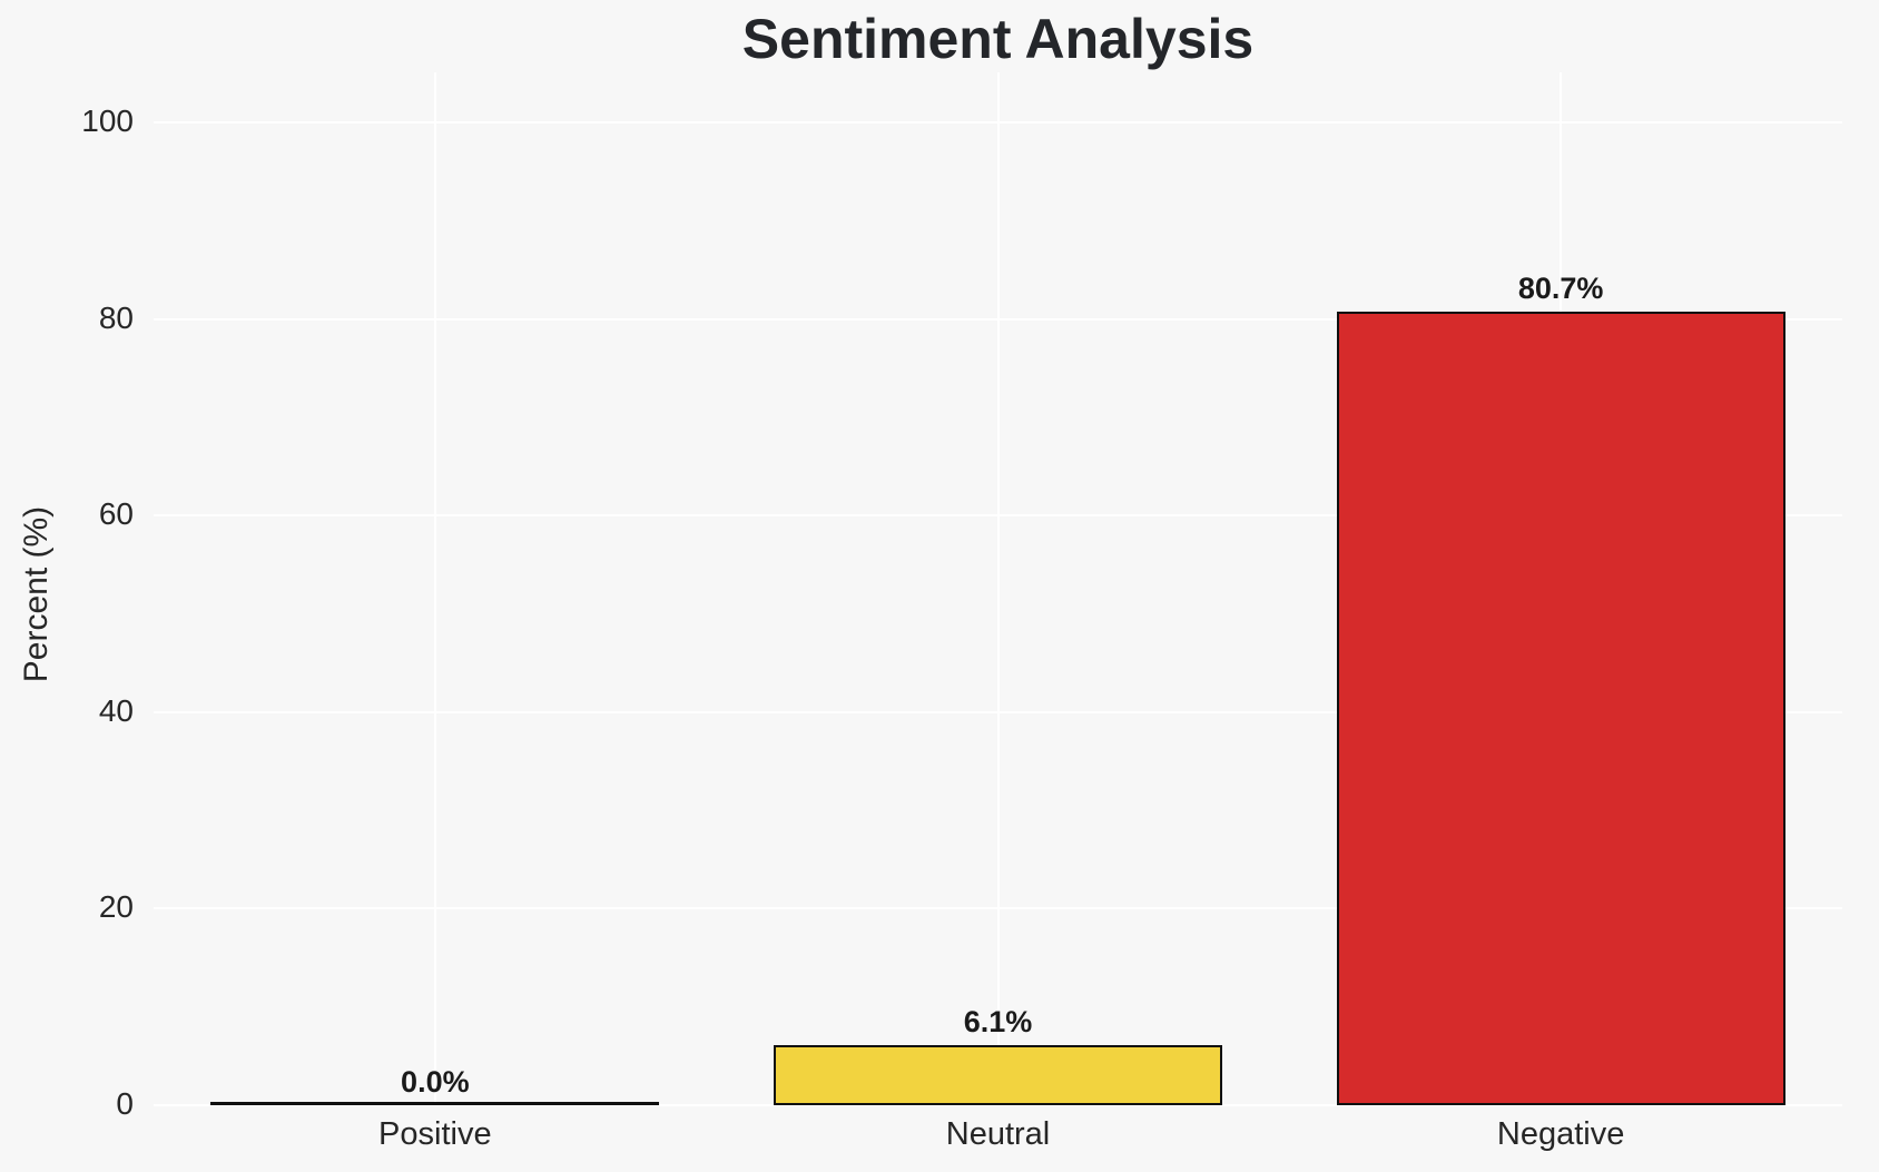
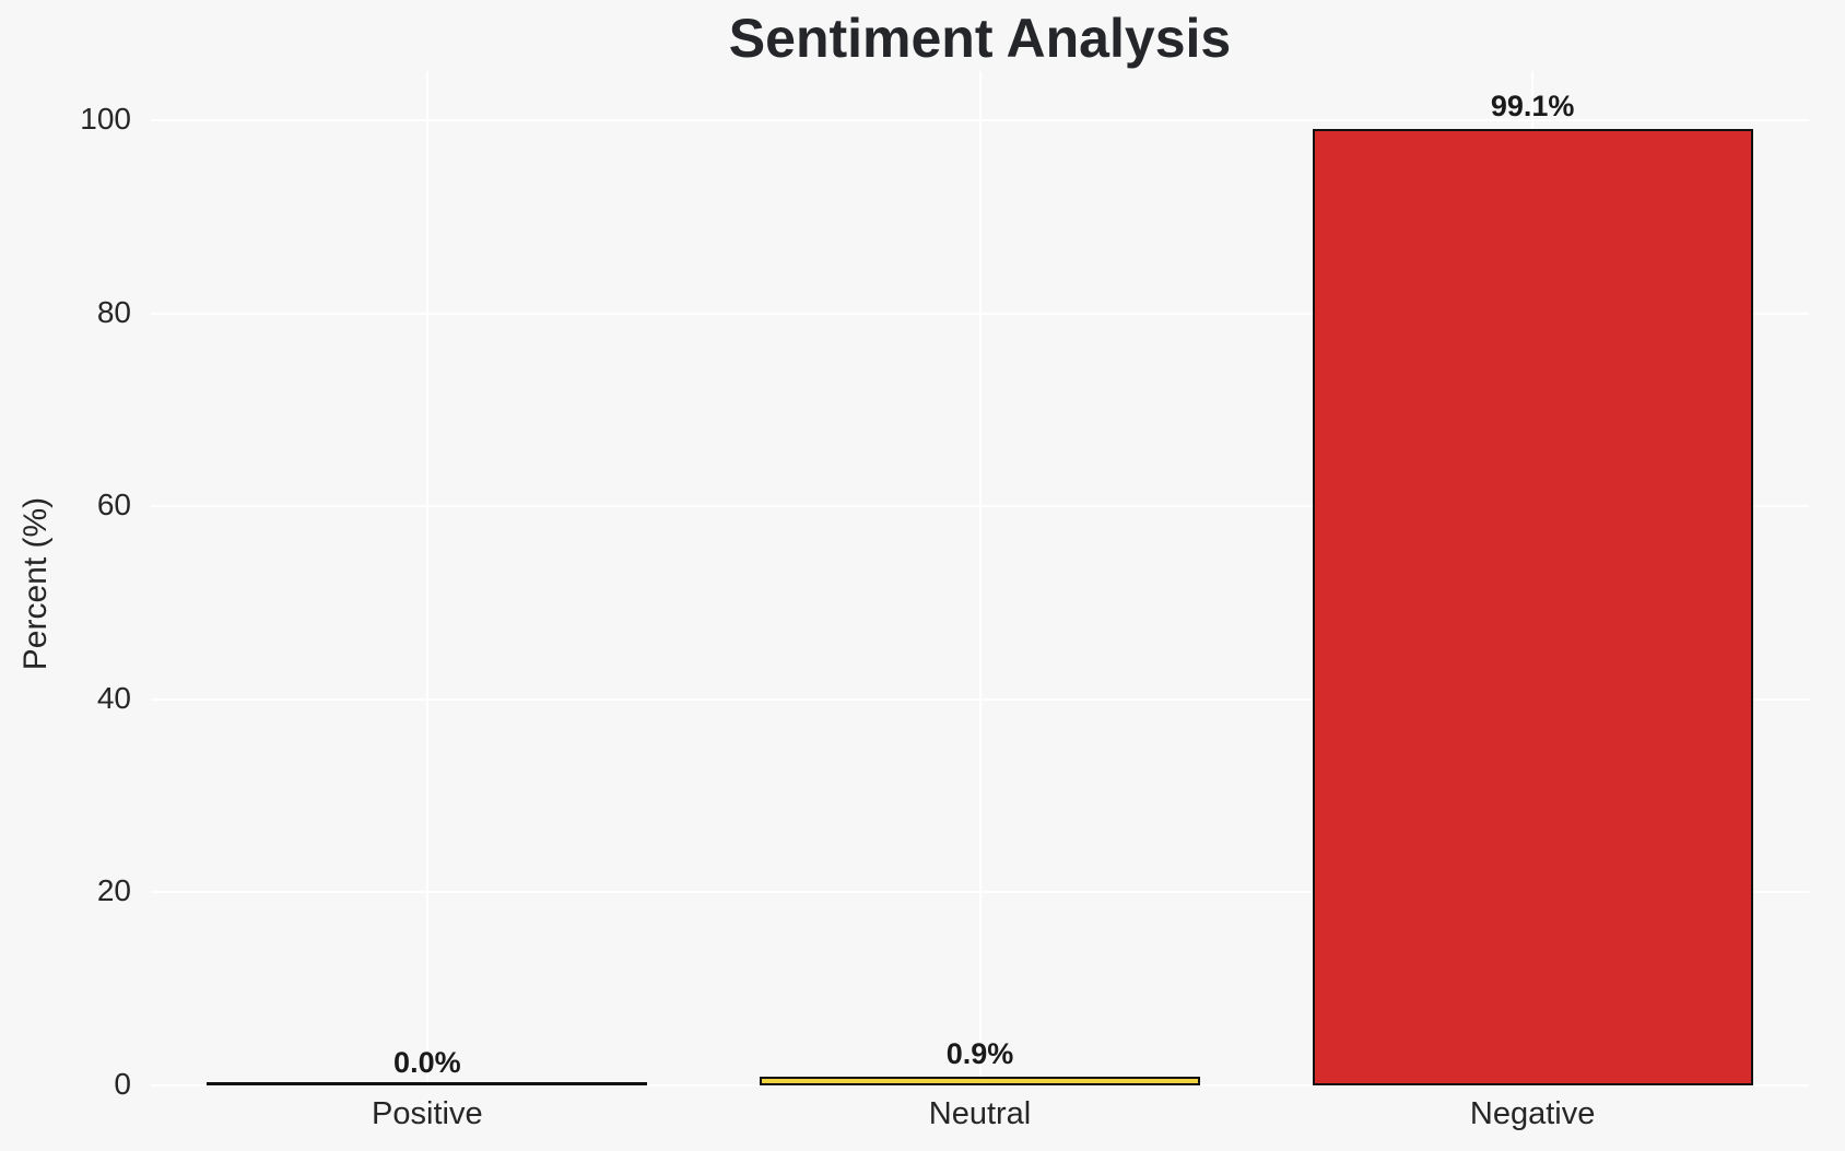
Neutral: 6.1% -> 0.9%
Negative: 80.7% -> 99.1%
